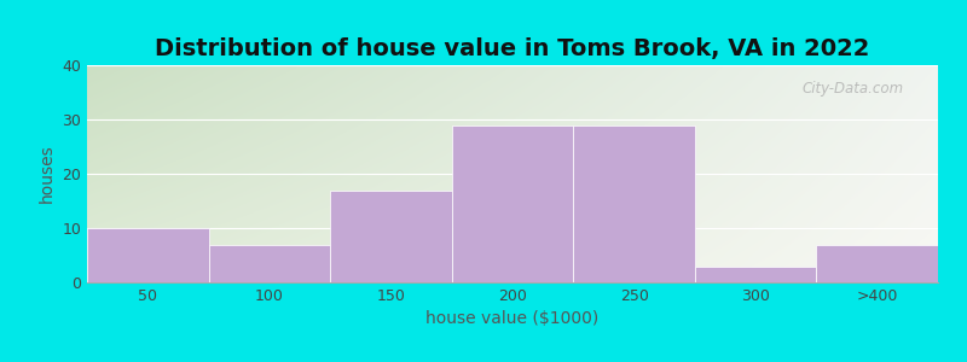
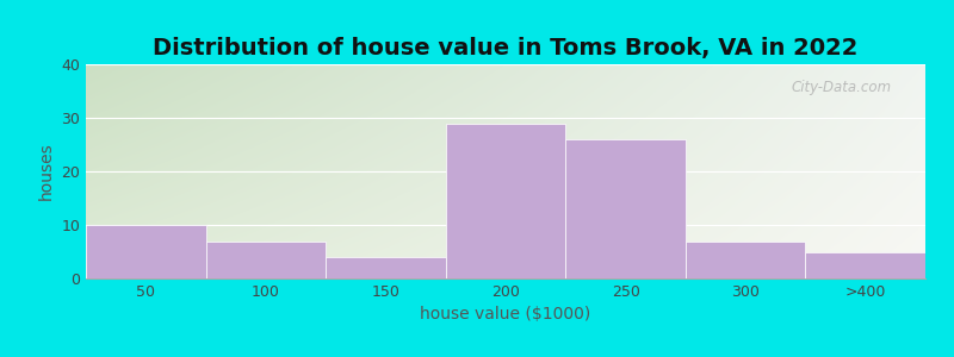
150: 17 -> 4
250: 29 -> 26
300: 3 -> 7
>400: 7 -> 5
